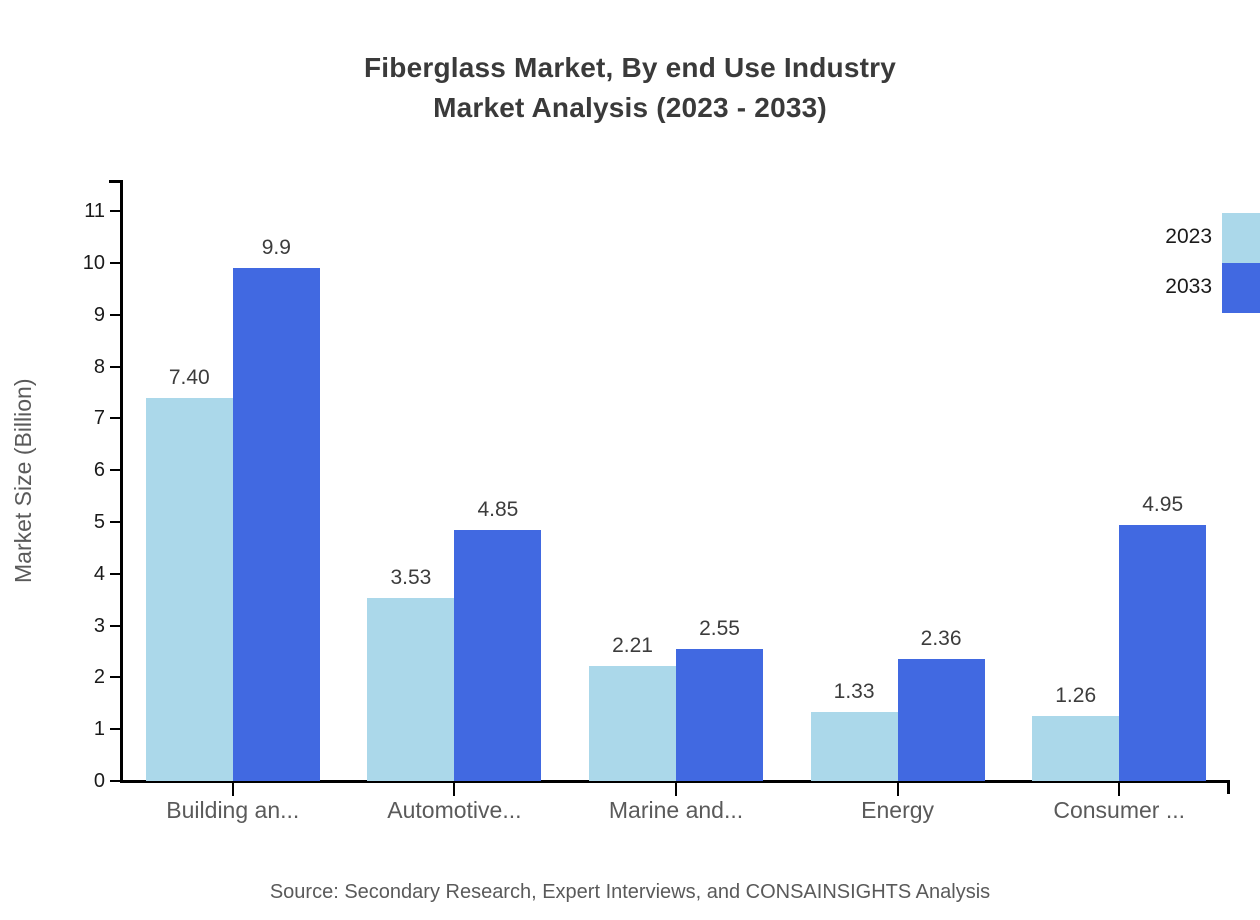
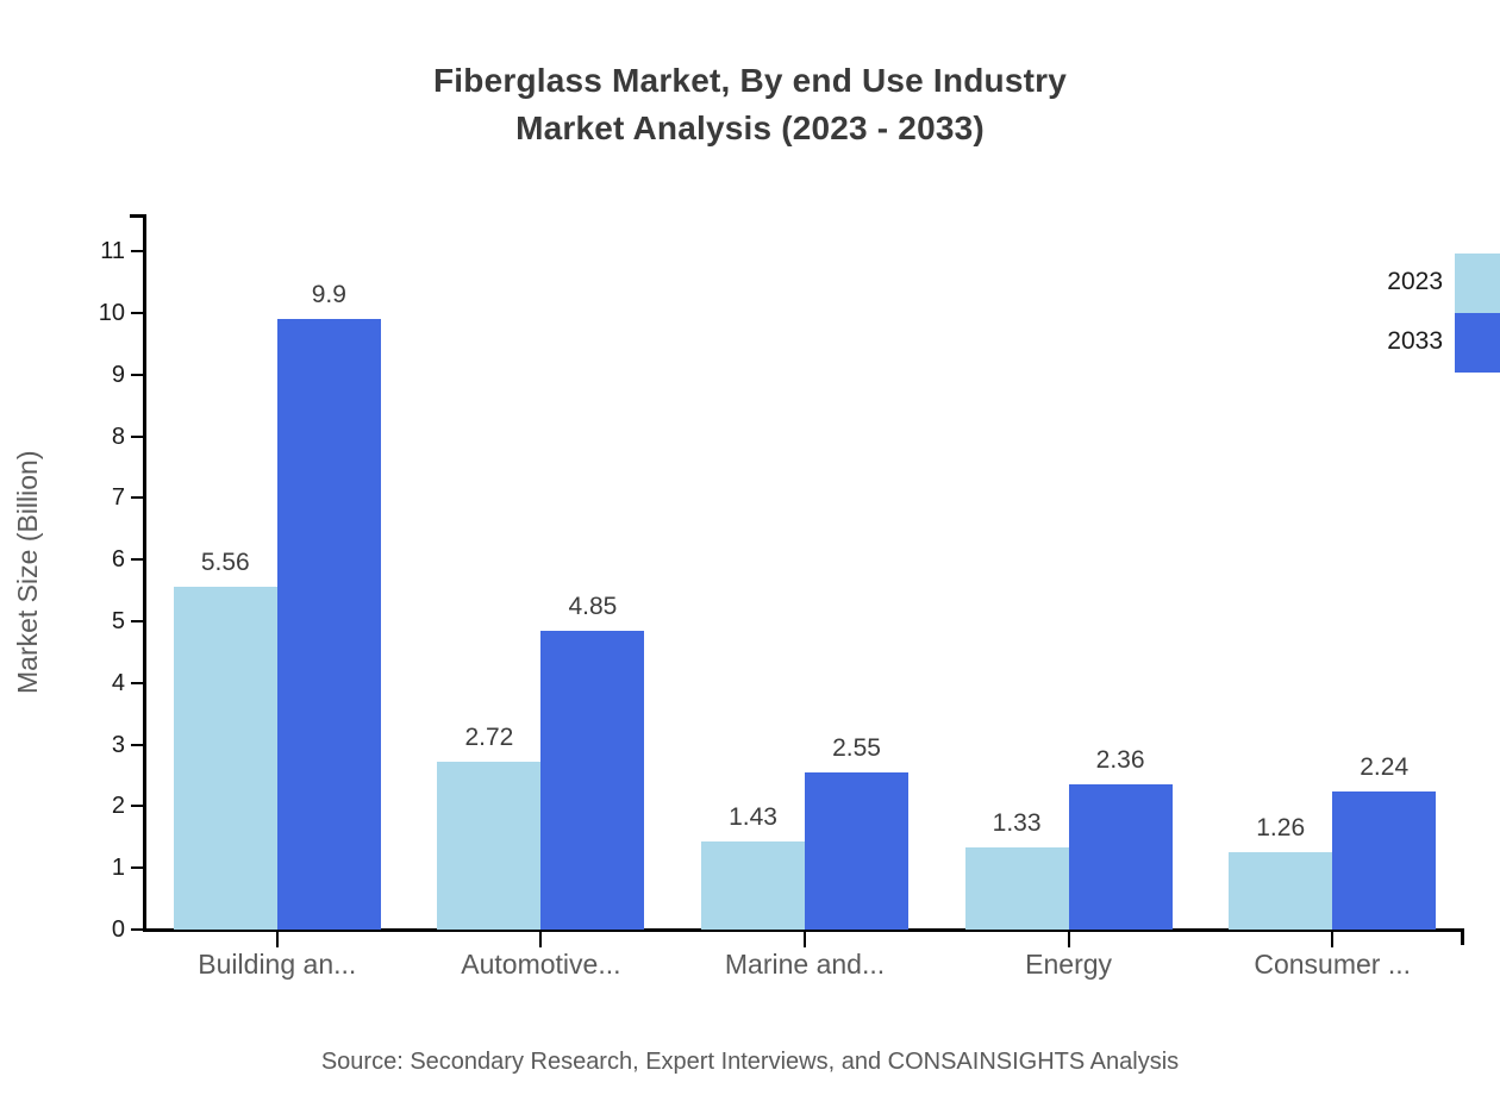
2023/Building an...: 7.40 -> 5.56
2023/Automotive...: 3.53 -> 2.72
2023/Marine and...: 2.21 -> 1.43
2033/Consumer ...: 4.95 -> 2.24
